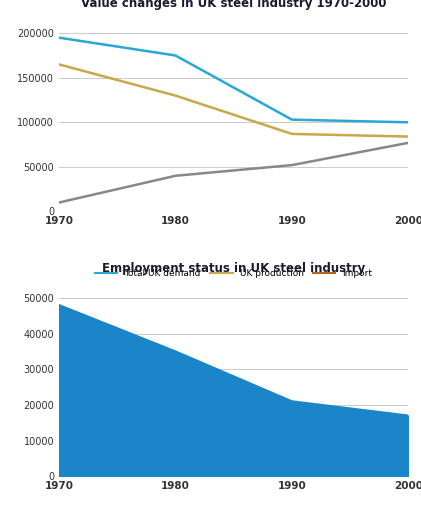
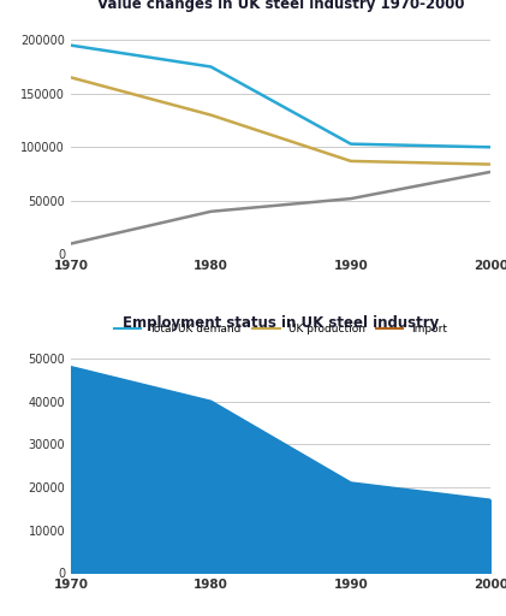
Employment status in UK steel industry/1980: 35000 -> 40000
